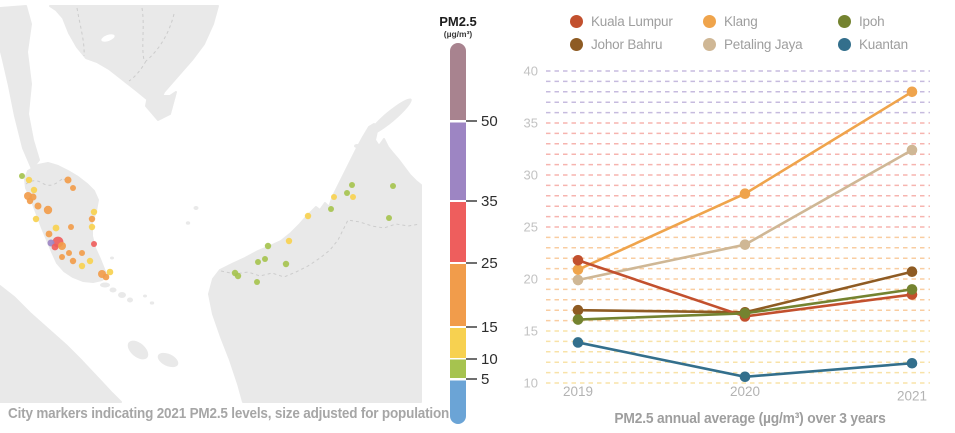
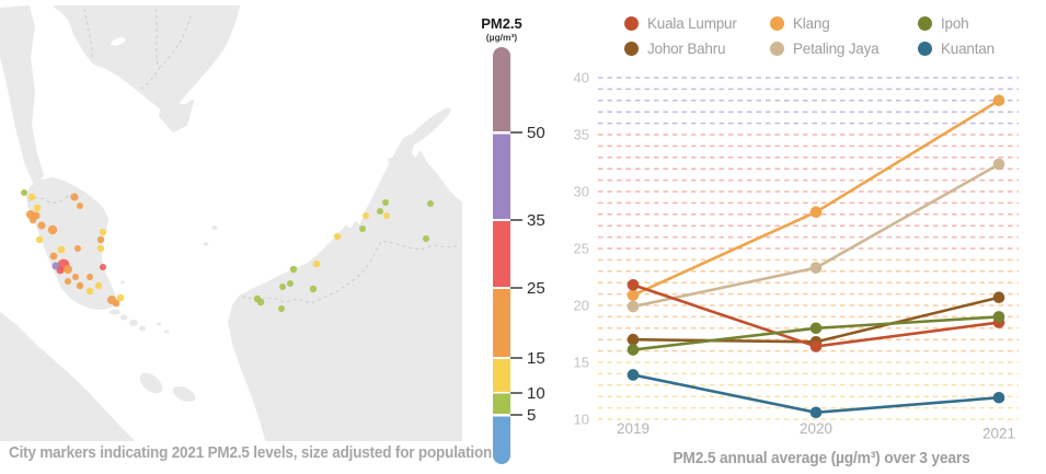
Ipoh/2020: 16.7 -> 18.0
